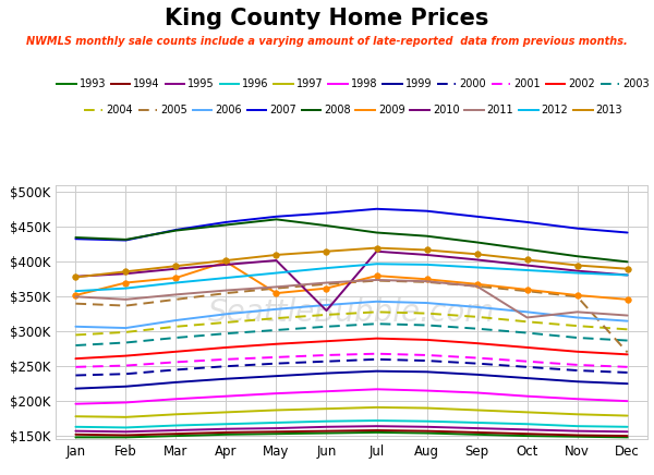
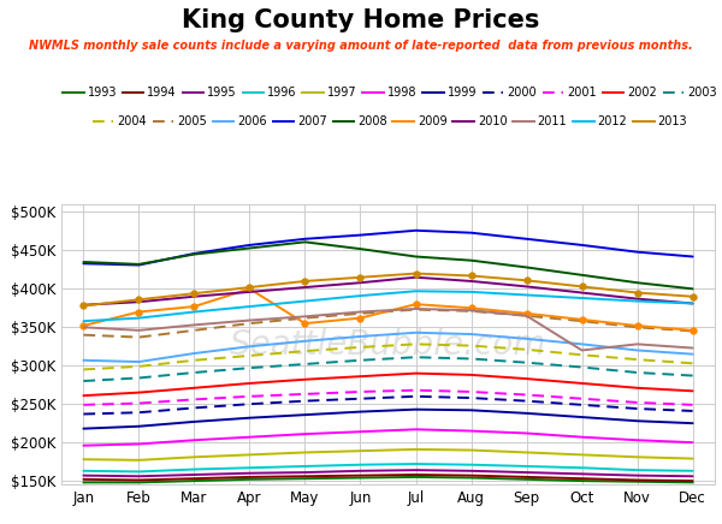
2010/Jun: $330K -> $408K
2005/Dec: $270K -> $345K
